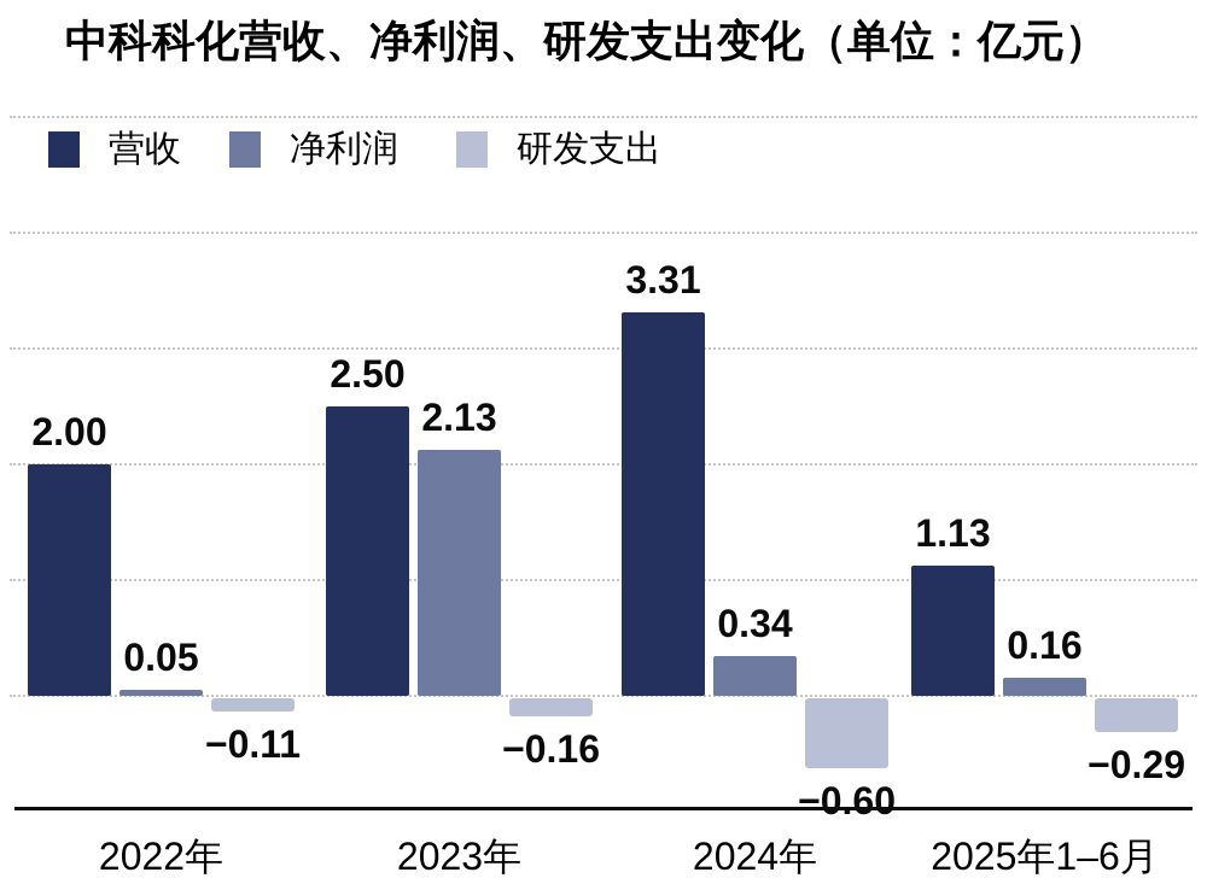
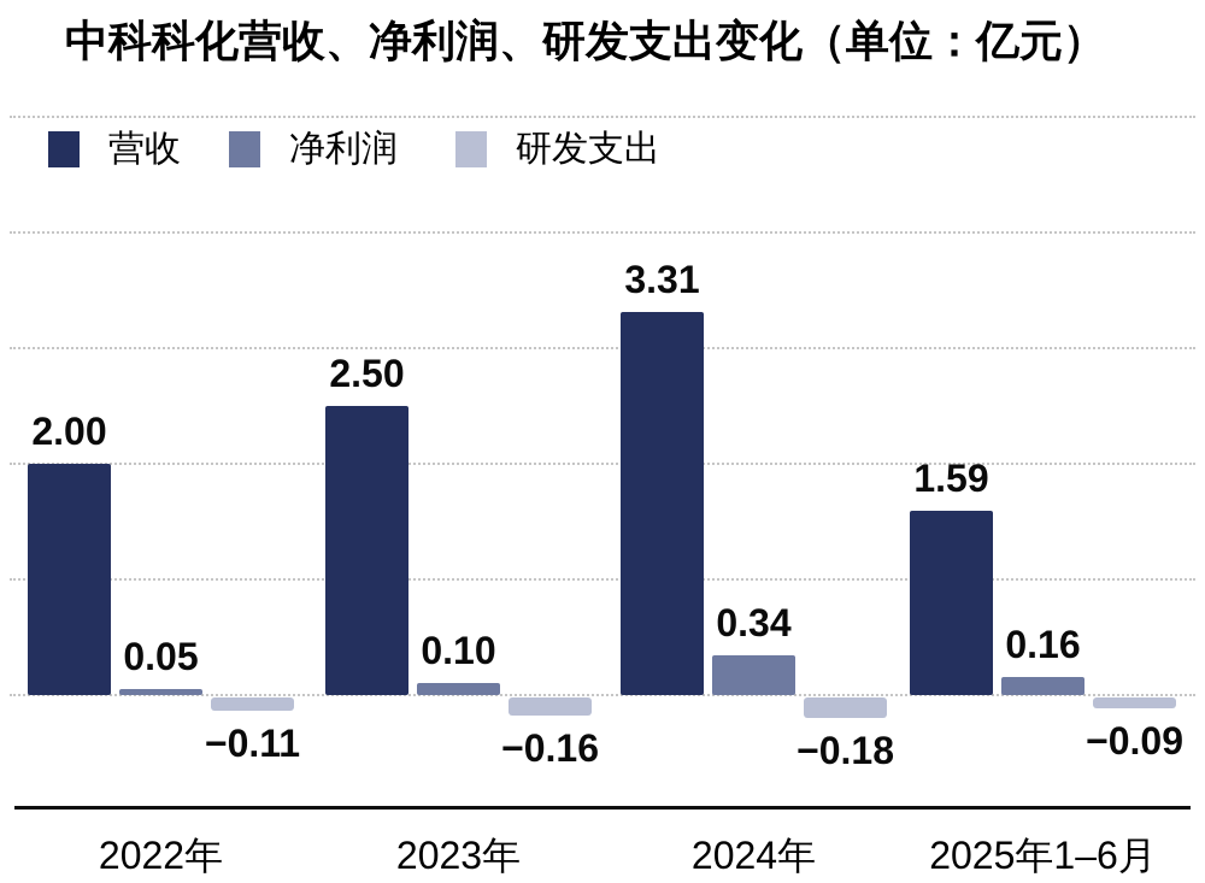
净利润/2023年: 2.13 -> 0.10
研发支出/2024年: −0.60 -> −0.18
营收/2025年1–6月: 1.13 -> 1.59
研发支出/2025年1–6月: −0.29 -> −0.09
